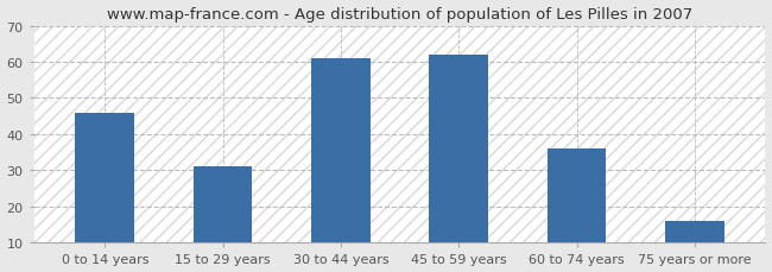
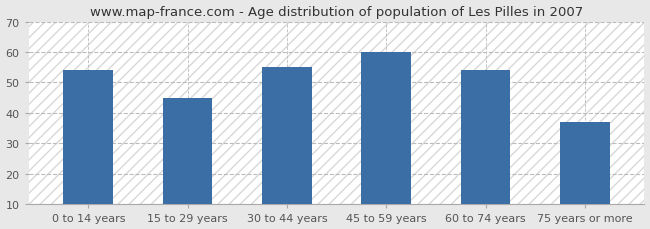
0 to 14 years: 46 -> 54
15 to 29 years: 31 -> 45
30 to 44 years: 61 -> 55
45 to 59 years: 62 -> 60
60 to 74 years: 36 -> 54
75 years or more: 16 -> 37
